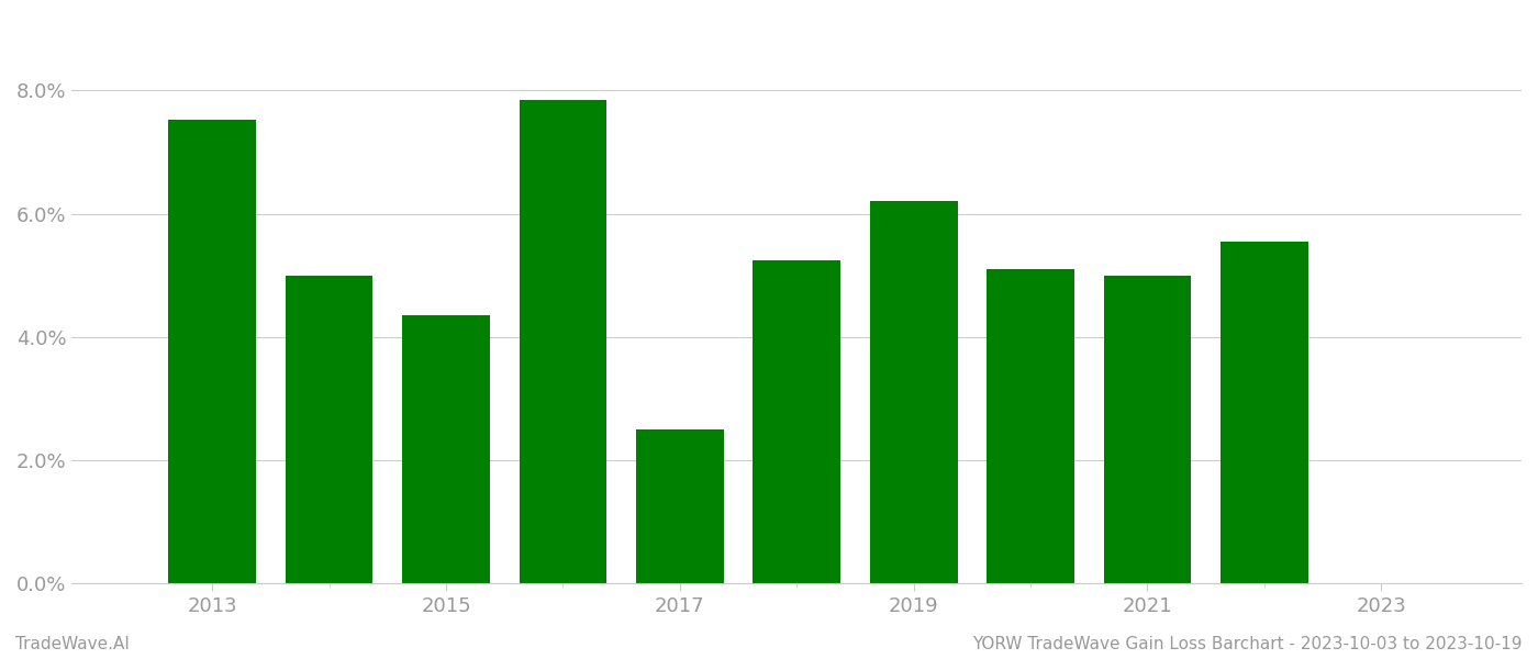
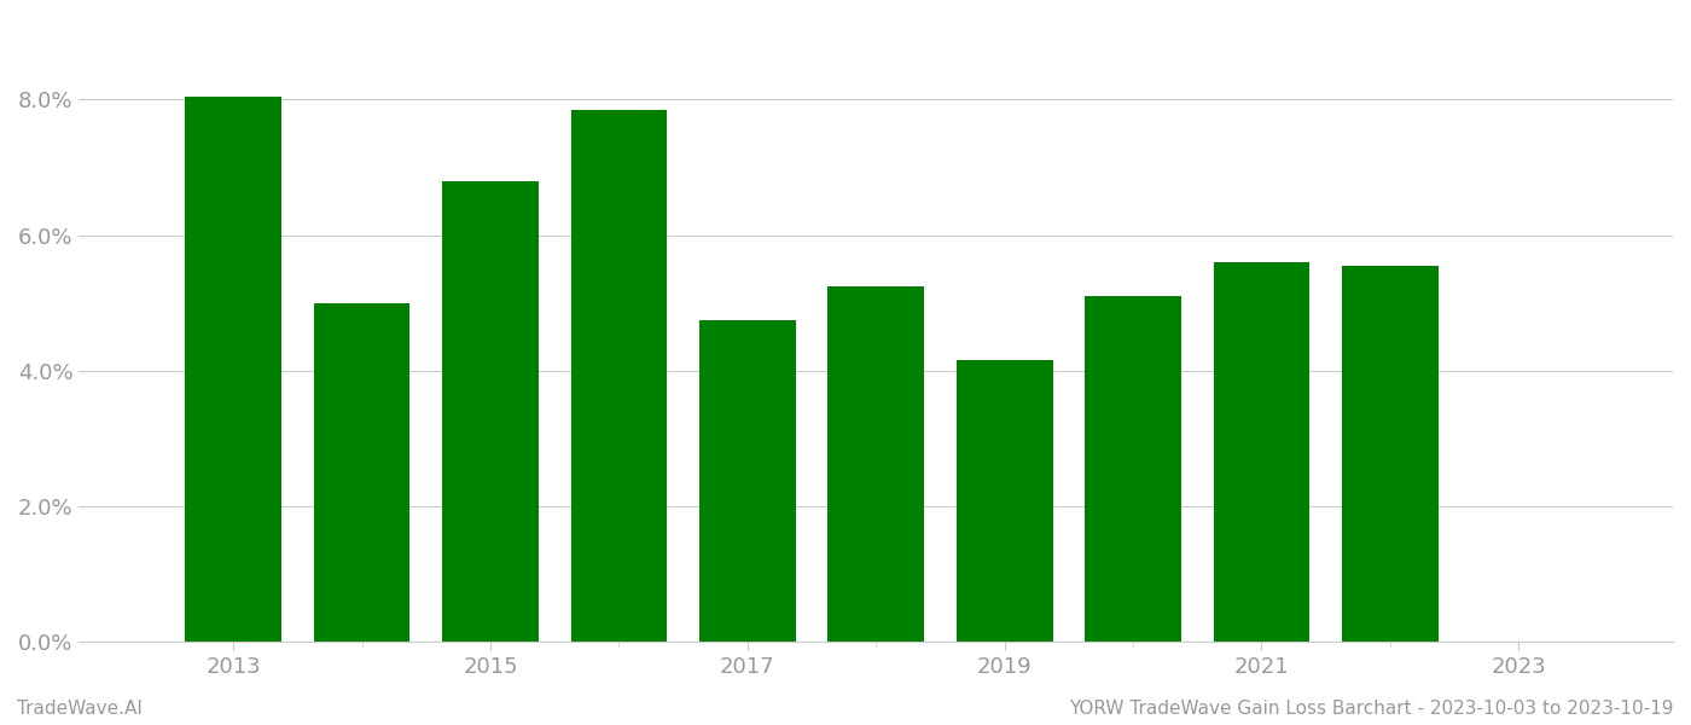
2013: 7.52% -> 8.05%
2015: 4.36% -> 6.80%
2017: 2.50% -> 4.75%
2019: 6.20% -> 4.15%
2021: 5.00% -> 5.60%
